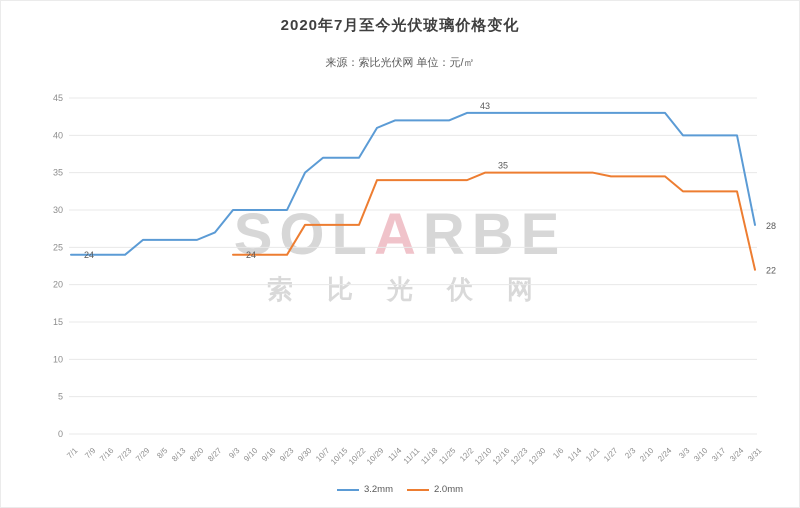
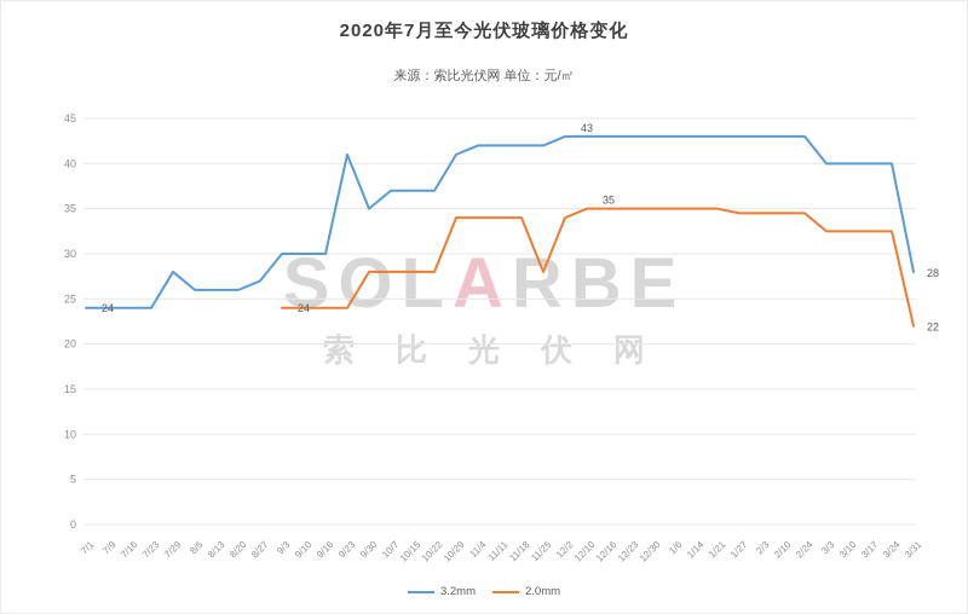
3.2mm/7/29: 26 -> 28
3.2mm/9/23: 30 -> 41
2.0mm/11/25: 34 -> 28
